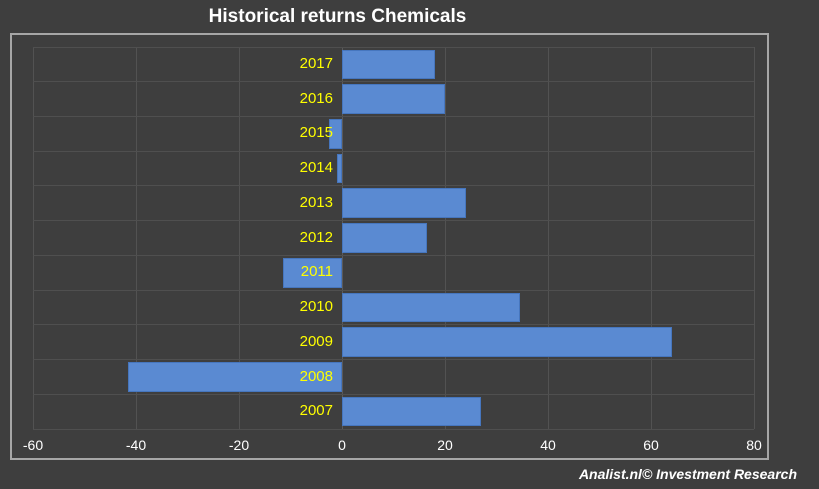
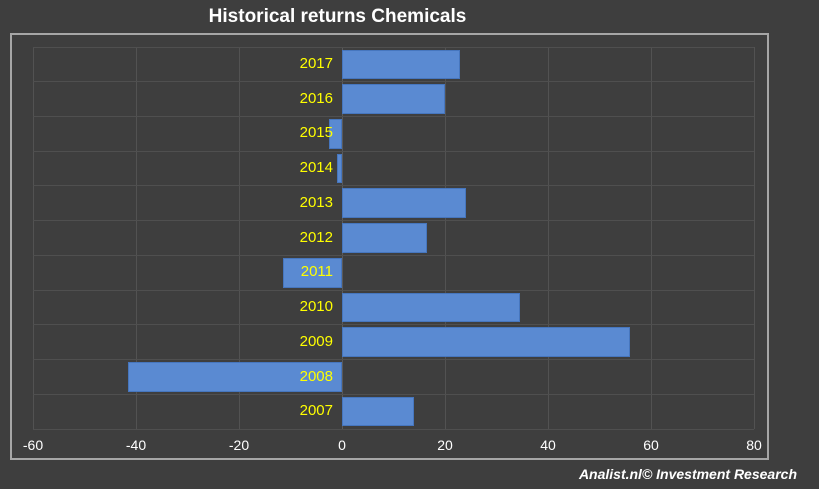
2017: 18 -> 23
2009: 64 -> 56
2007: 27 -> 14
